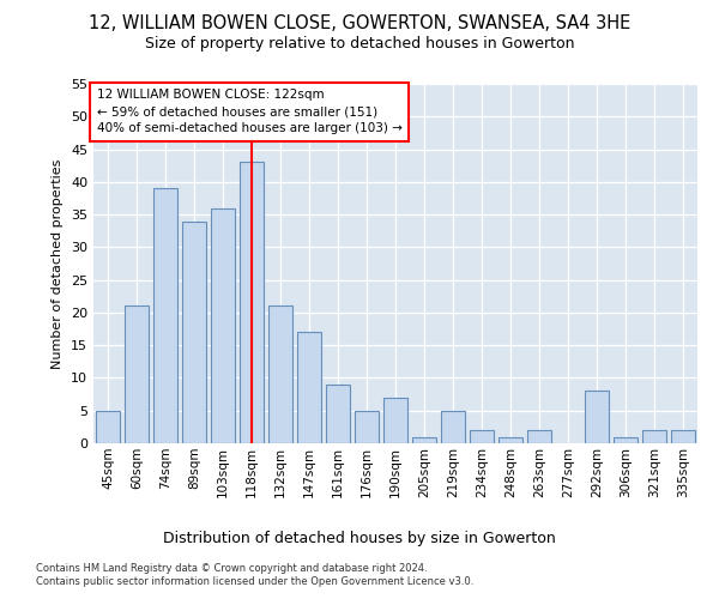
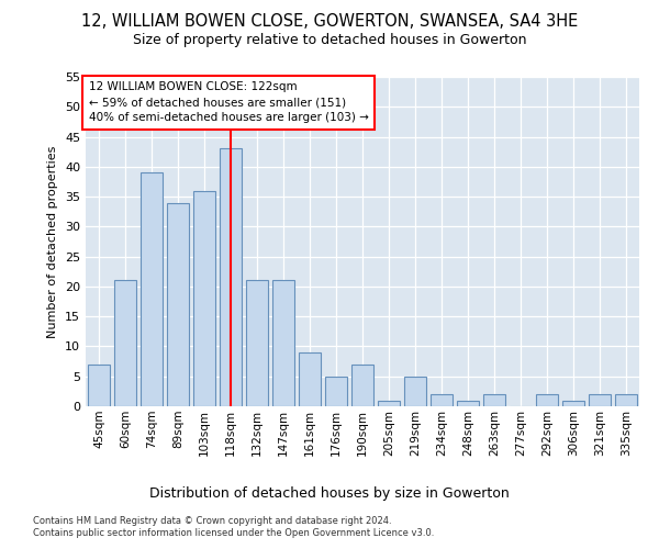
45sqm: 5 -> 7
147sqm: 17 -> 21
292sqm: 8 -> 2
